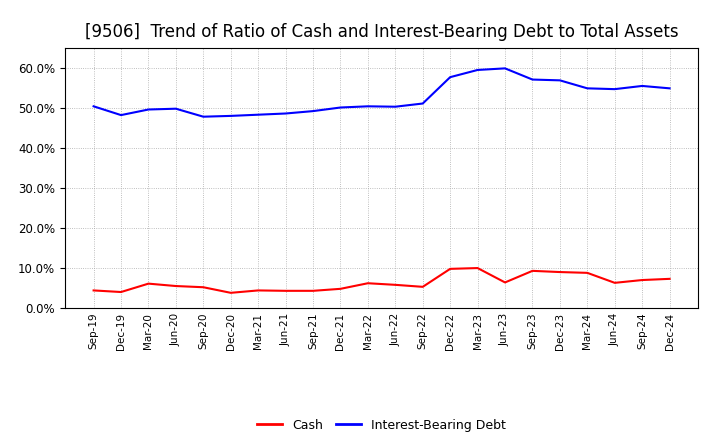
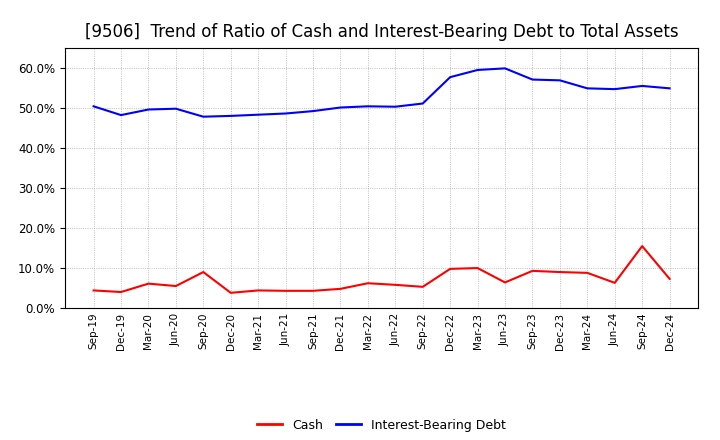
Cash/Sep-20: 5.2% -> 9.0%
Cash/Sep-24: 7.0% -> 15.5%
